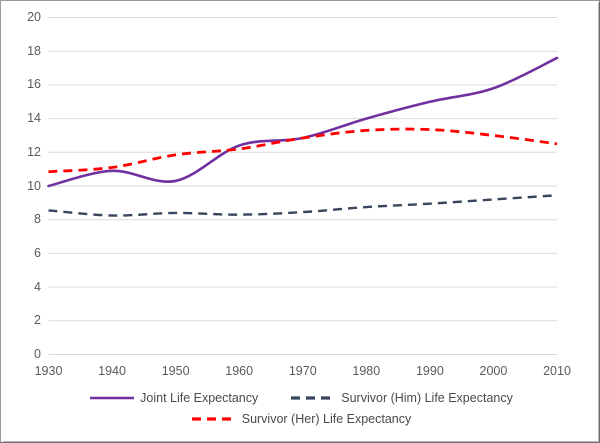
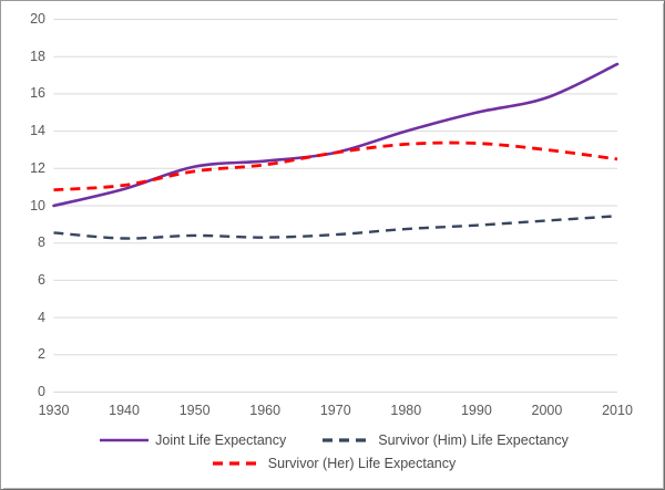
Joint Life Expectancy/1950: 10.3 -> 12.1
